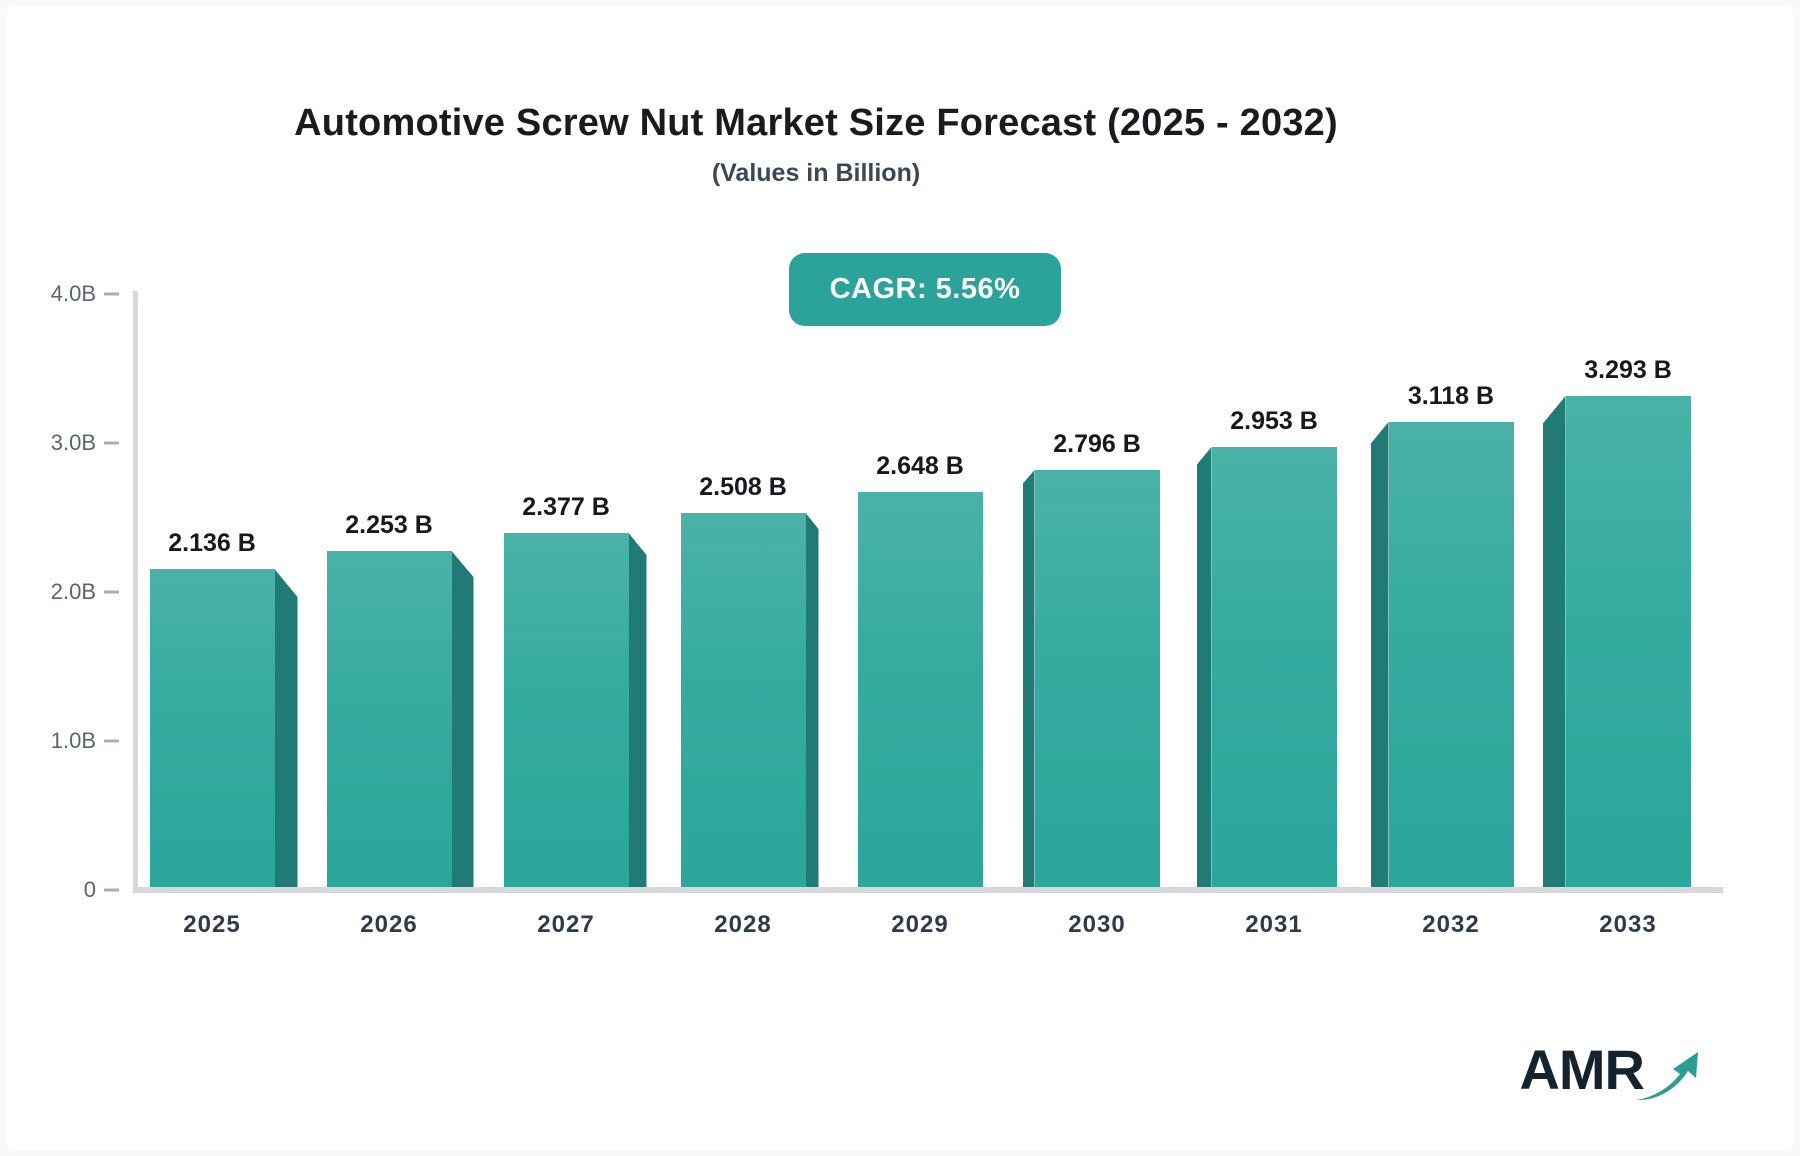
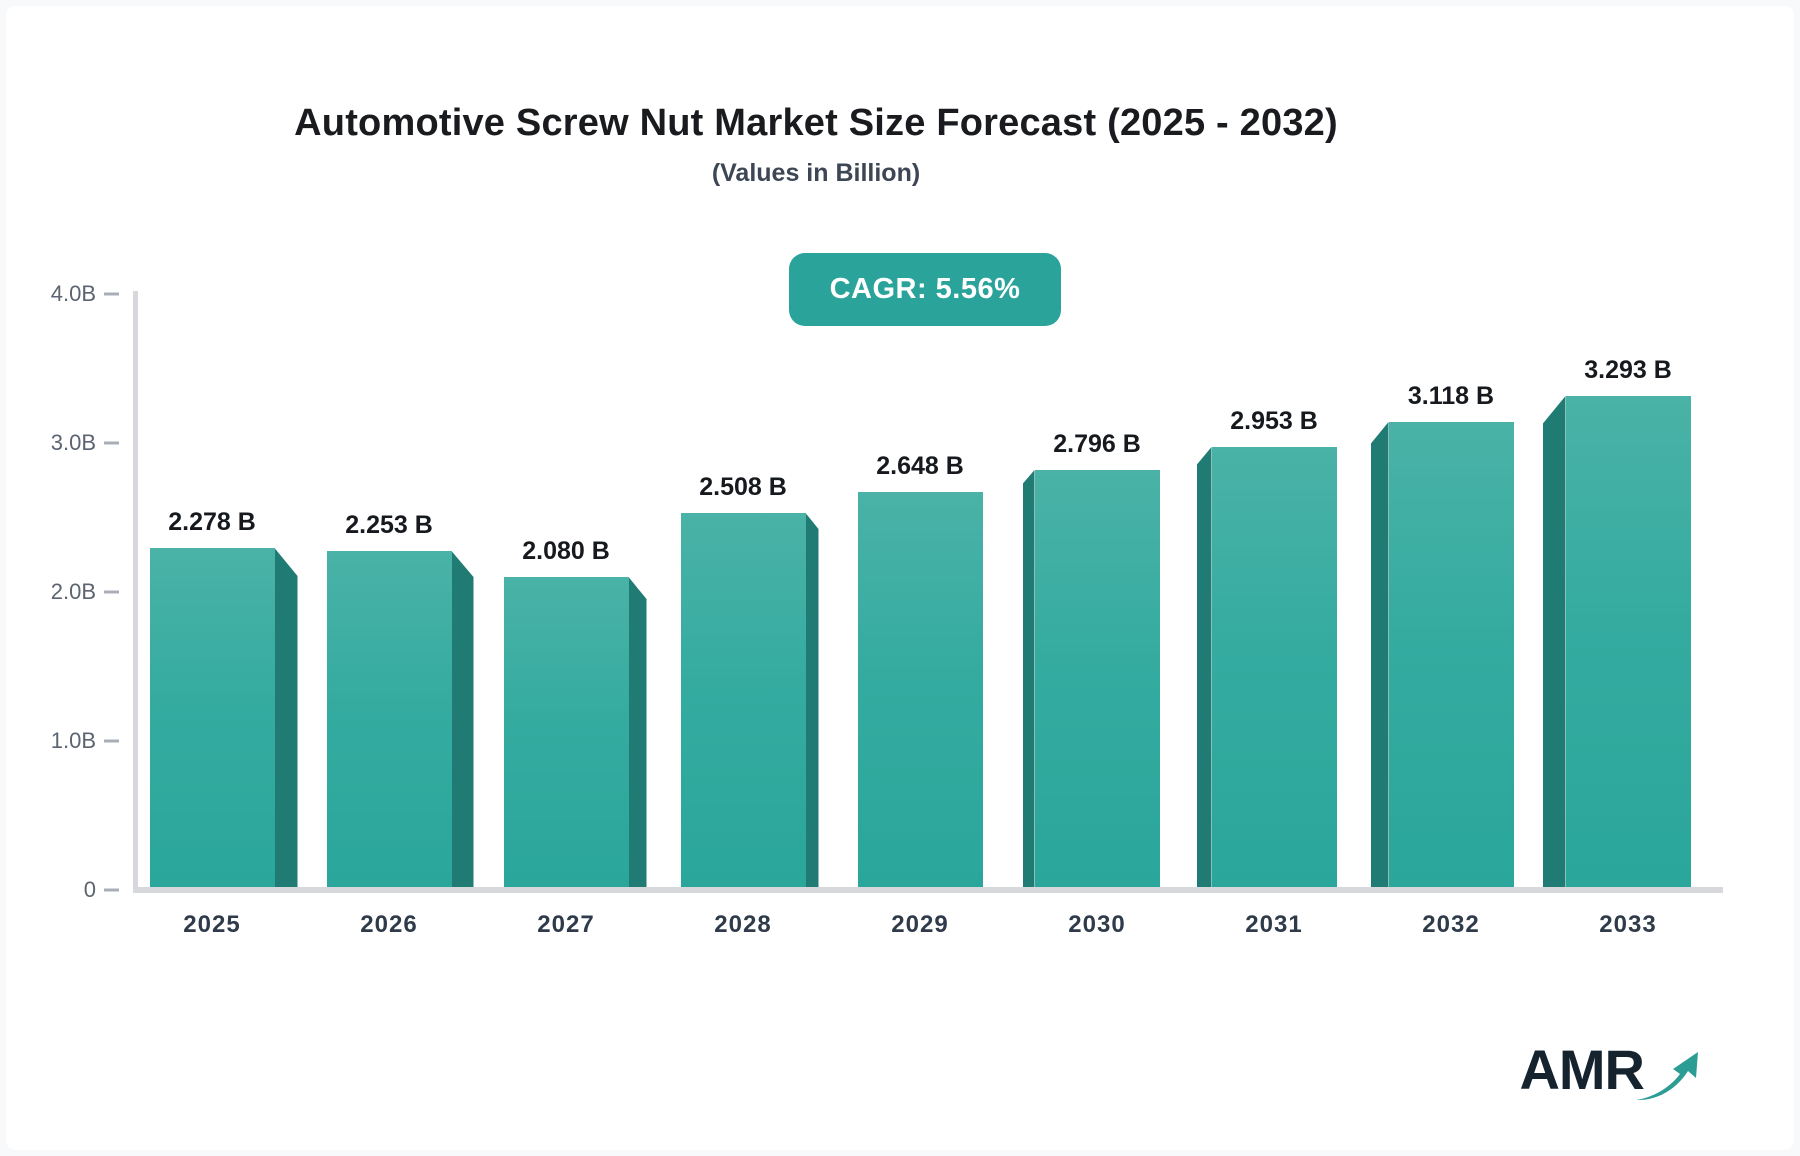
2025: 2.136 -> 2.278
2027: 2.377 -> 2.080
